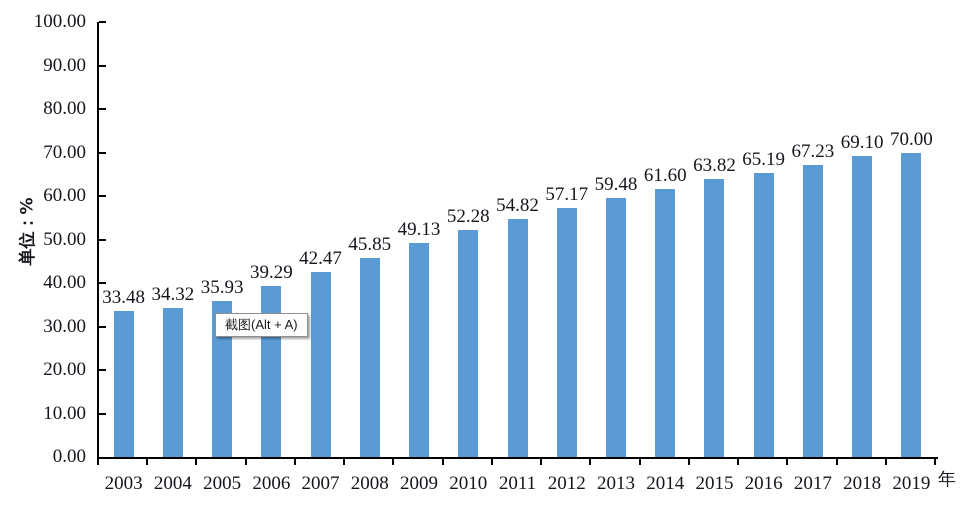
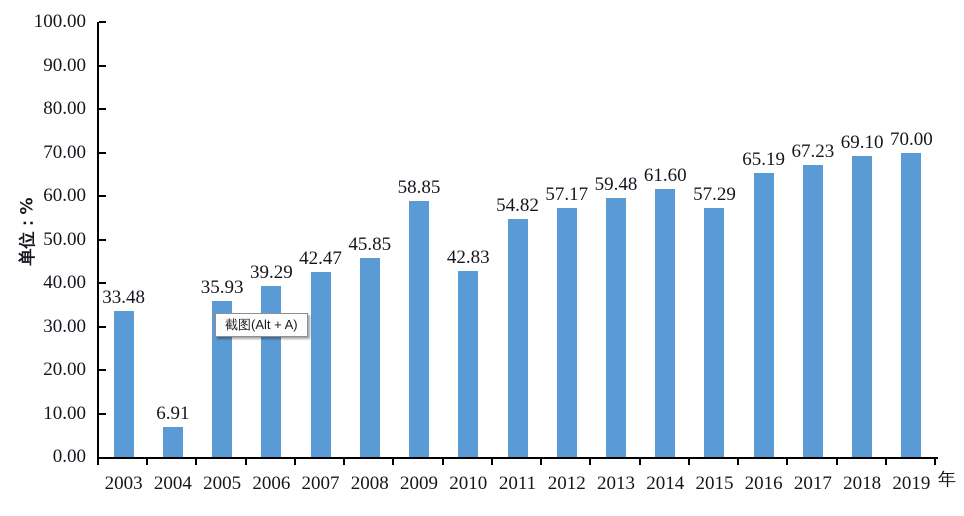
2004: 34.32 -> 6.91
2009: 49.13 -> 58.85
2010: 52.28 -> 42.83
2015: 63.82 -> 57.29
